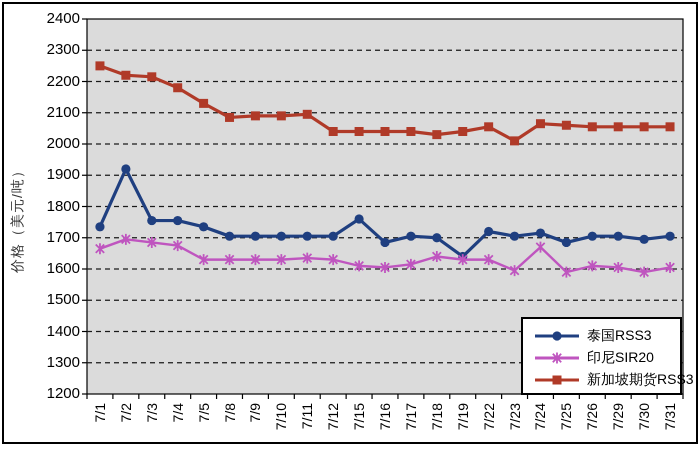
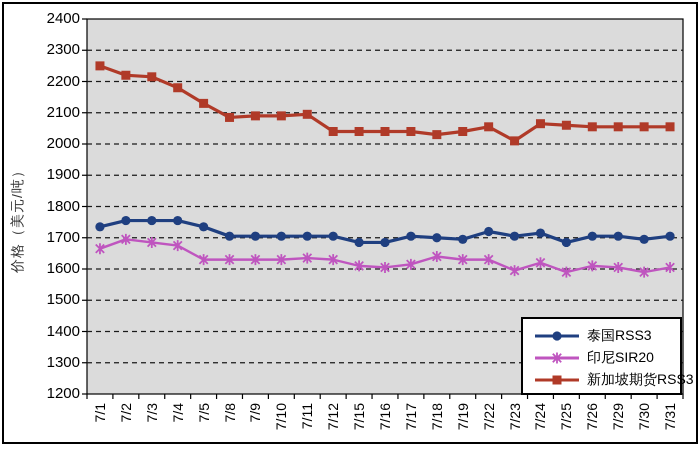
泰国RSS3/7/2: 1920 -> 1760
泰国RSS3/7/15: 1760 -> 1680
泰国RSS3/7/19: 1640 -> 1700
印尼SIR20/7/24: 1670 -> 1620
